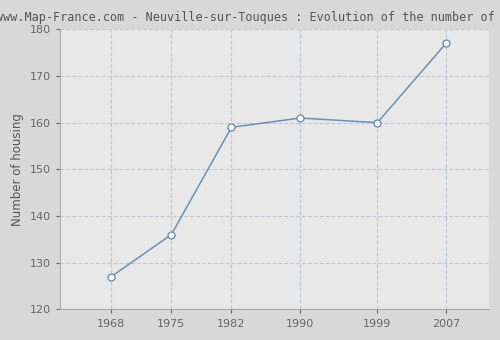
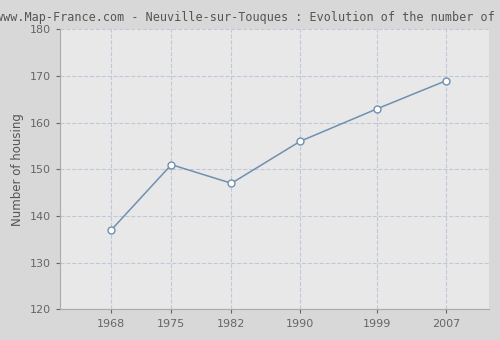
1968: 127 -> 137
1975: 136 -> 151
1982: 159 -> 147
1990: 161 -> 156
1999: 160 -> 163
2007: 177 -> 169
